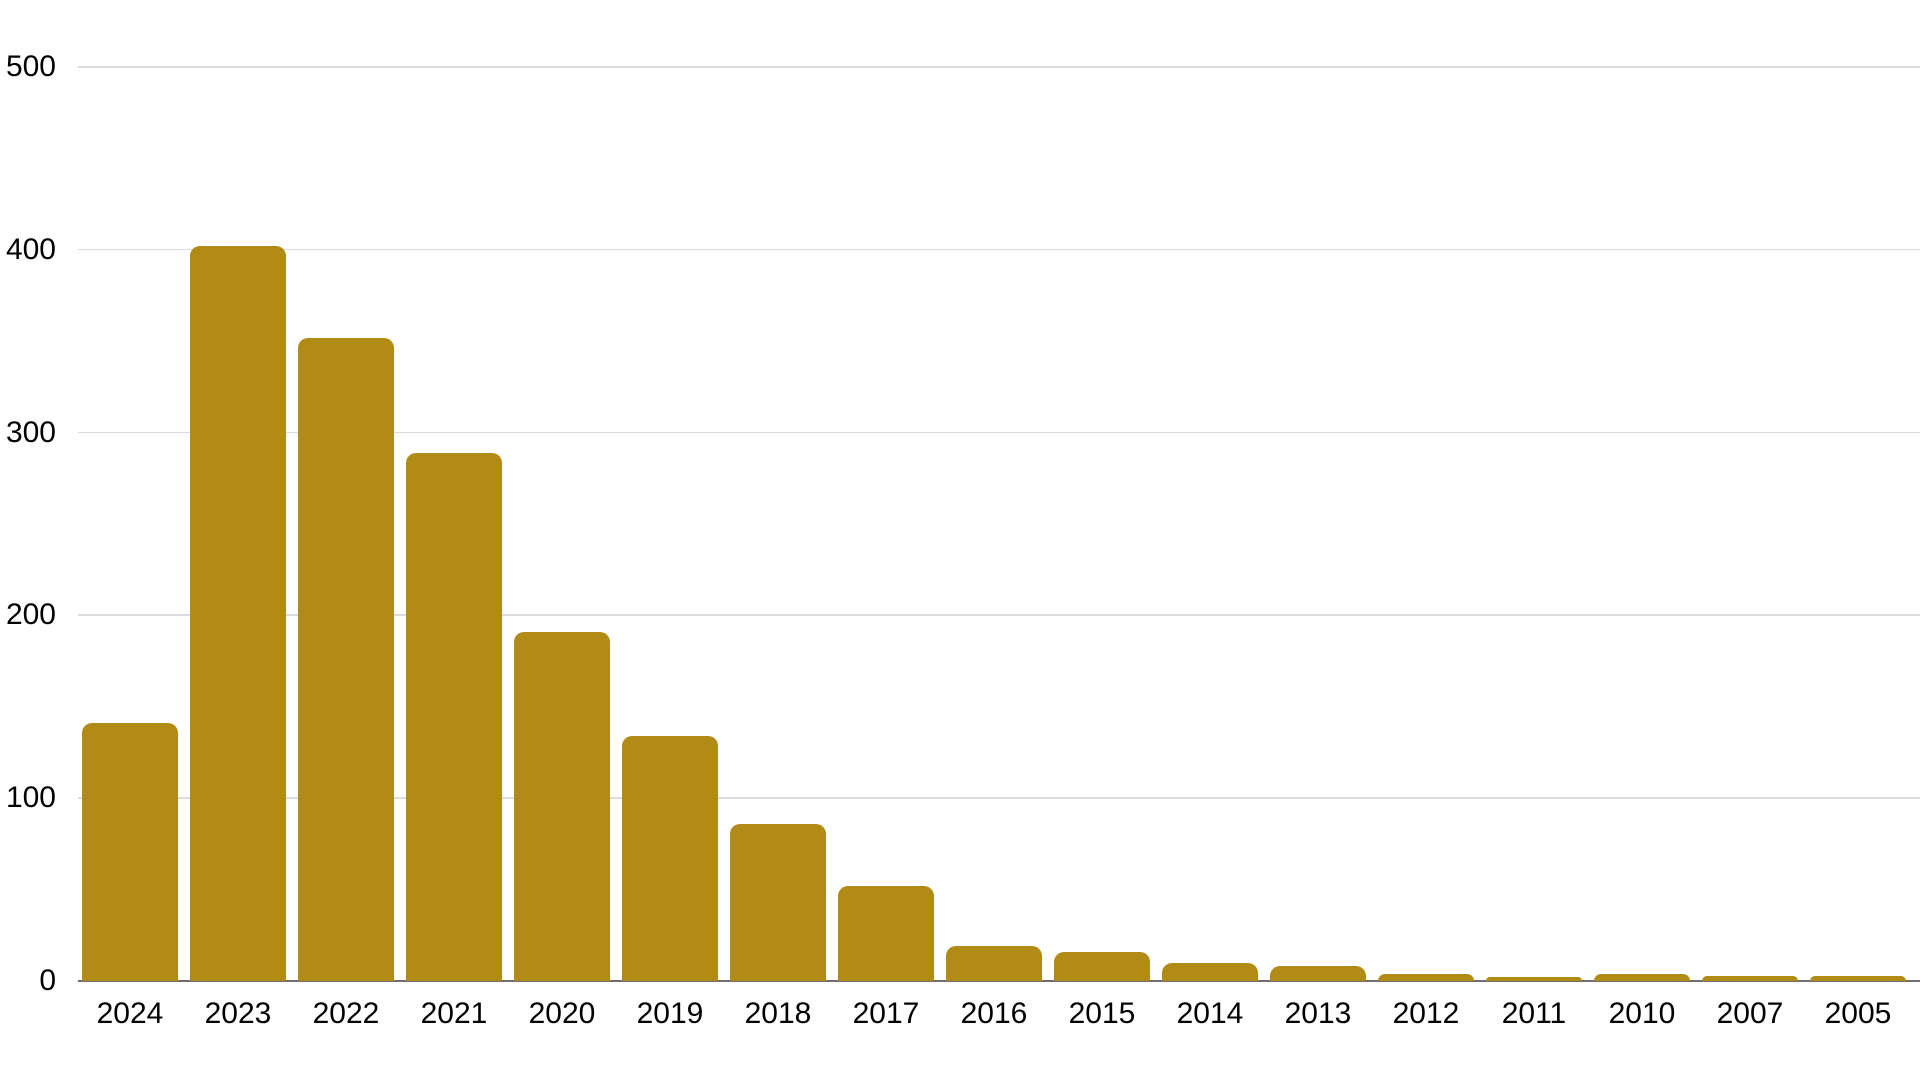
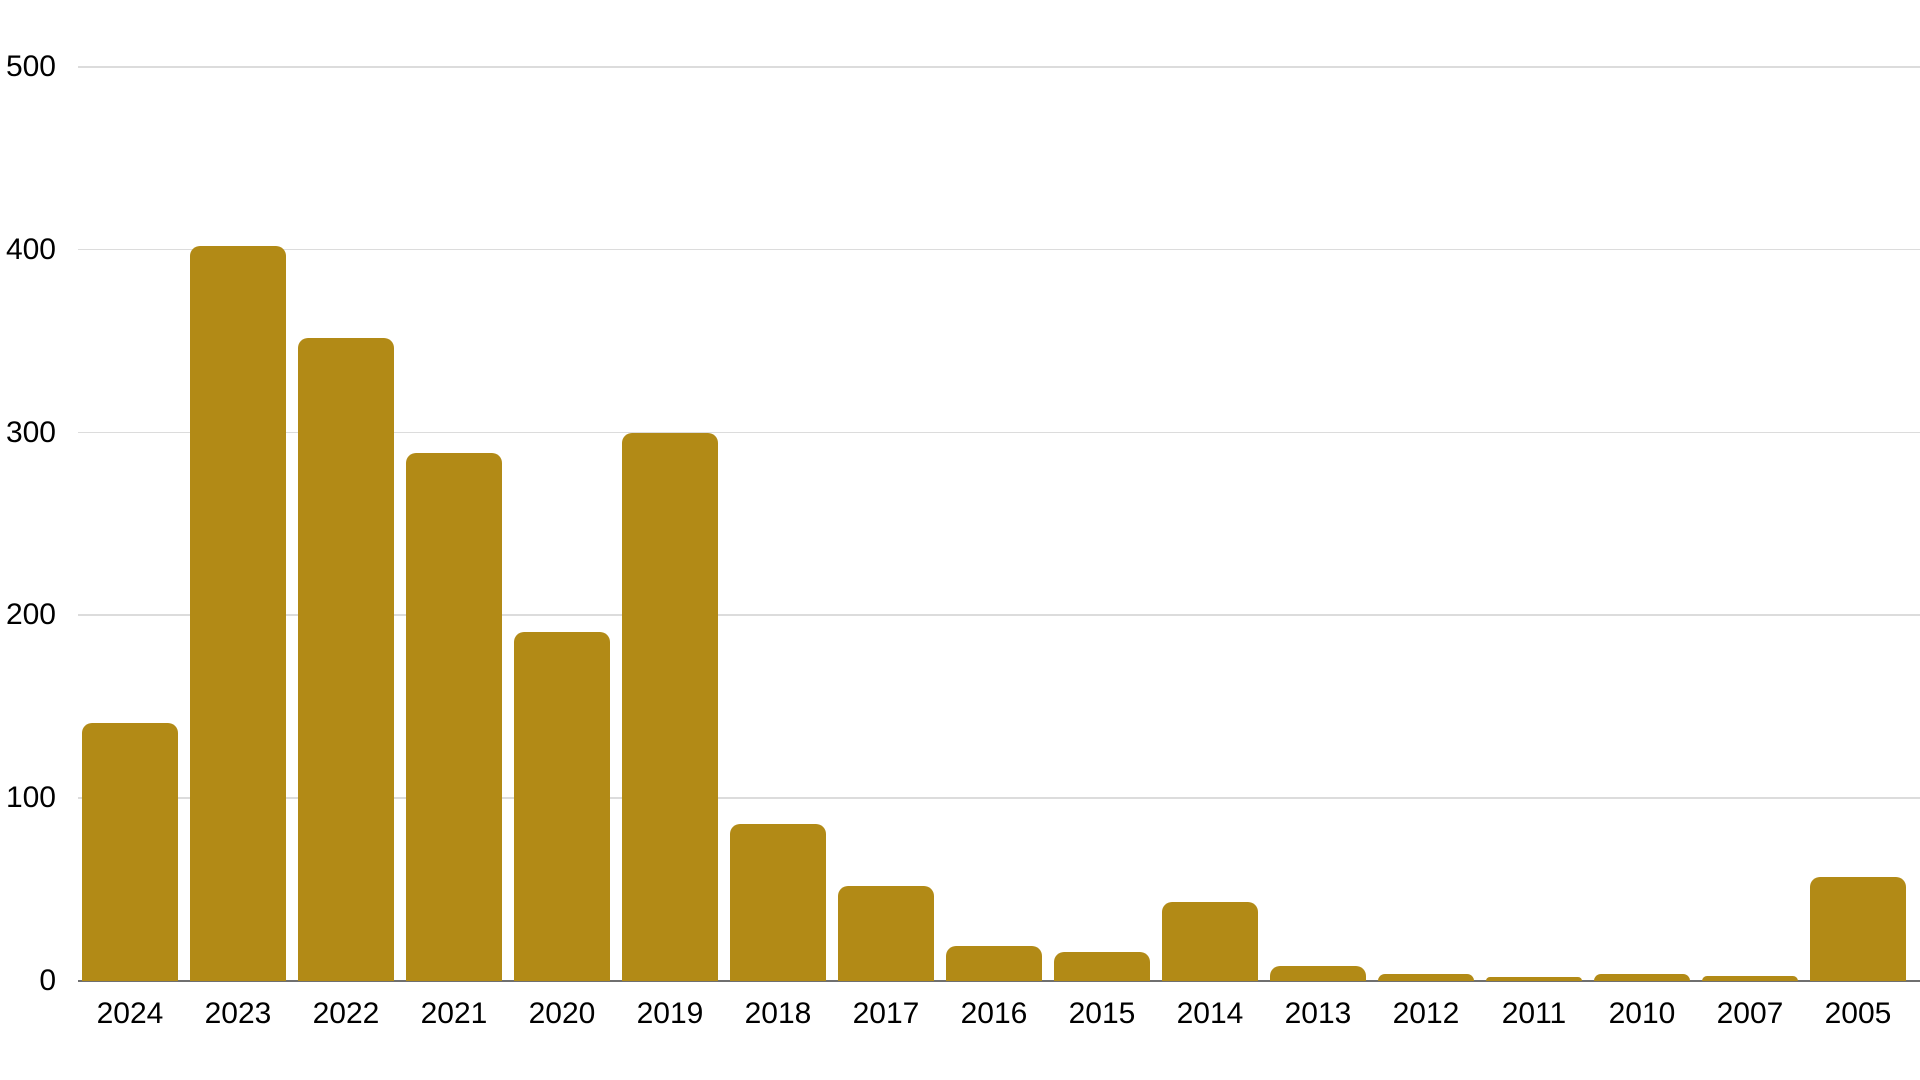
2019: 134 -> 300
2014: 10 -> 43
2005: 3 -> 57
